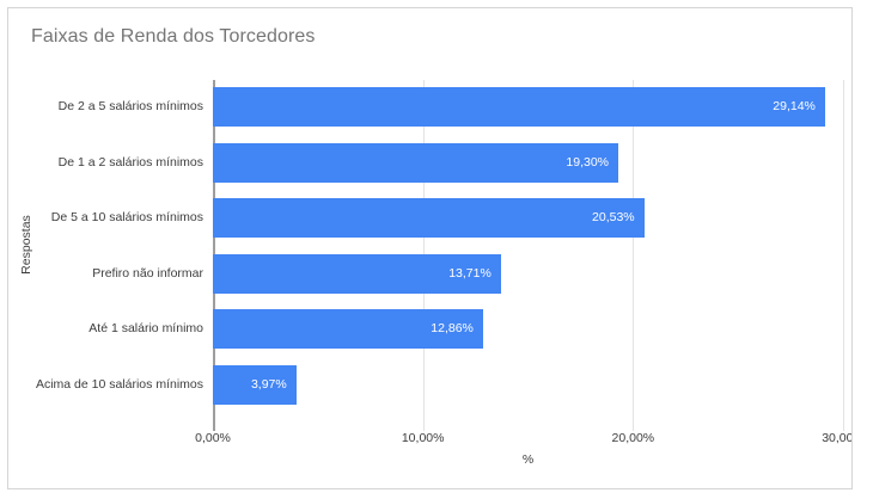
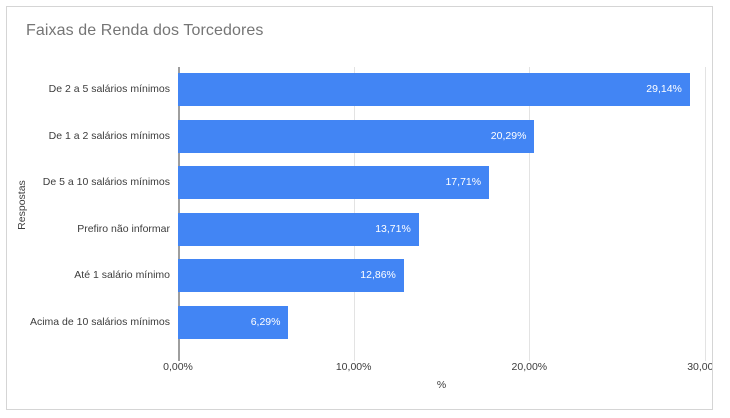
De 1 a 2 salários mínimos: 19,30% -> 20,29%
De 5 a 10 salários mínimos: 20,53% -> 17,71%
Acima de 10 salários mínimos: 3,97% -> 6,29%
